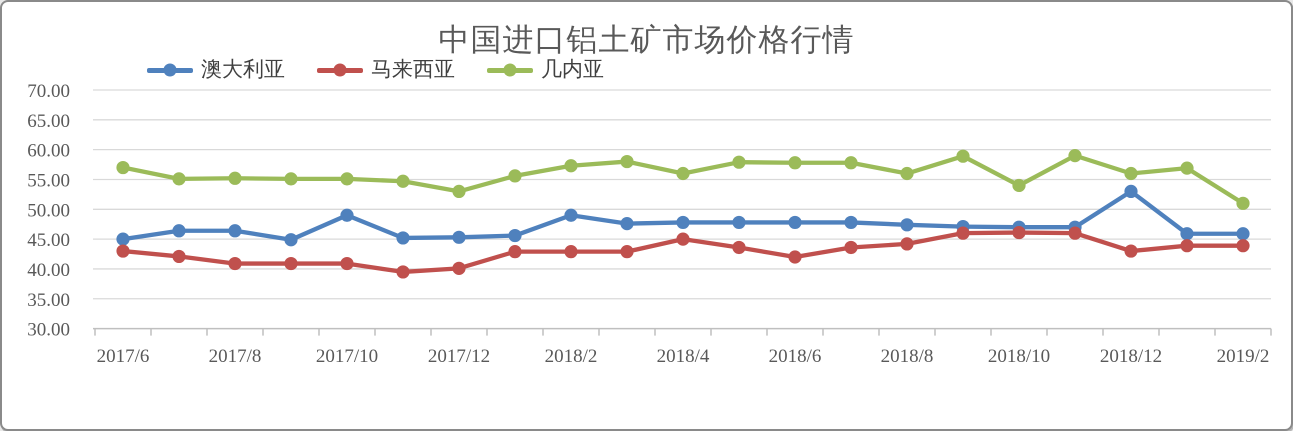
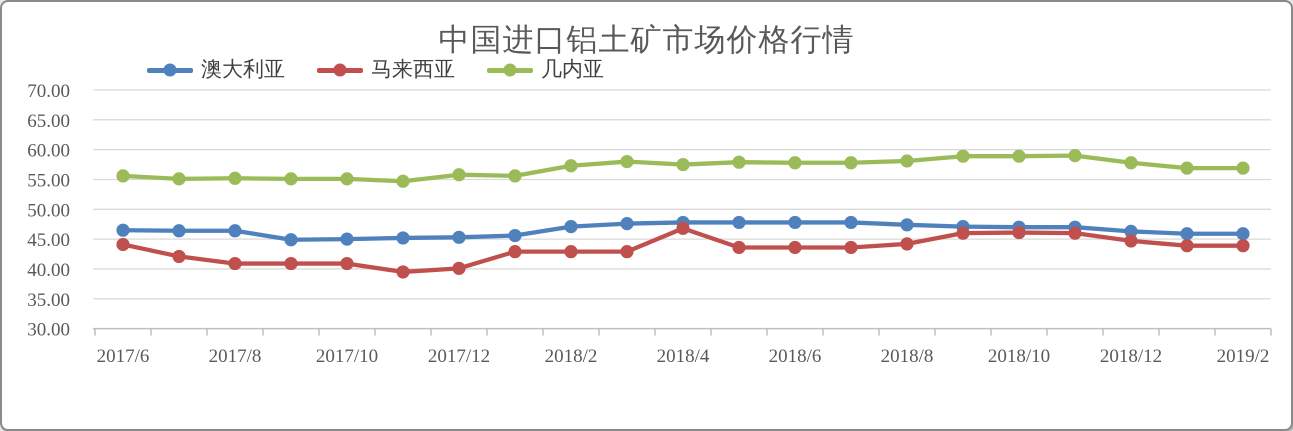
澳大利亚/2017/6: 45 -> 46
马来西亚/2017/6: 43 -> 44
几内亚/2017/6: 57 -> 56
澳大利亚/2017/10: 49 -> 45
几内亚/2017/12: 53 -> 56
澳大利亚/2018/2: 49 -> 47
马来西亚/2018/4: 45 -> 47
几内亚/2018/4: 56 -> 58
马来西亚/2018/6: 42 -> 44
几内亚/2018/8: 56 -> 58
几内亚/2018/10: 54 -> 59
澳大利亚/2018/12: 53 -> 46
马来西亚/2018/12: 43 -> 45
几内亚/2018/12: 56 -> 58
几内亚/2019/2: 51 -> 57
